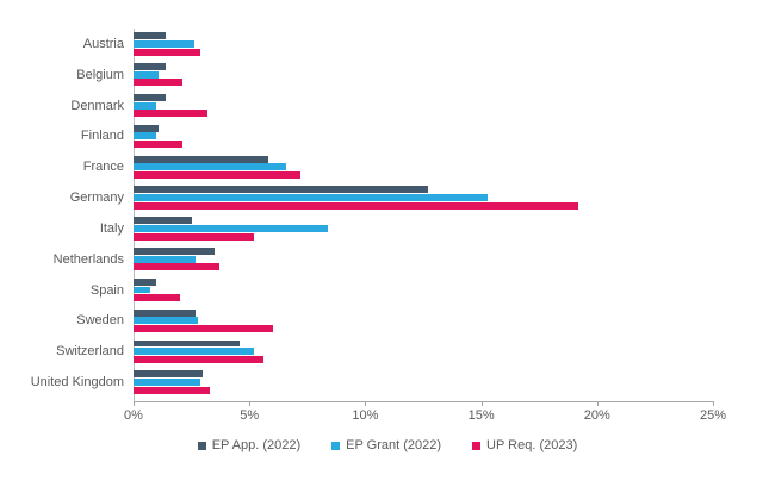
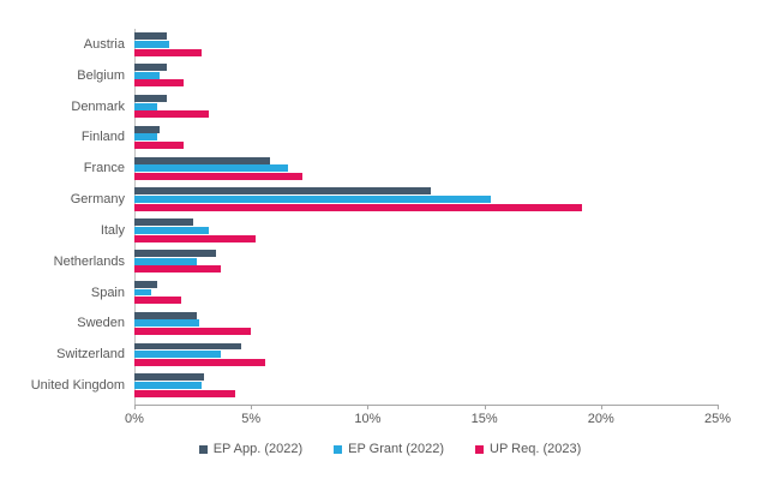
EP Grant (2022)/Austria: 2.6% -> 1.5%
EP Grant (2022)/Italy: 8.4% -> 3.2%
UP Req. (2023)/Sweden: 6.0% -> 5.0%
EP Grant (2022)/Switzerland: 5.2% -> 3.7%
UP Req. (2023)/United Kingdom: 3.3% -> 4.3%
